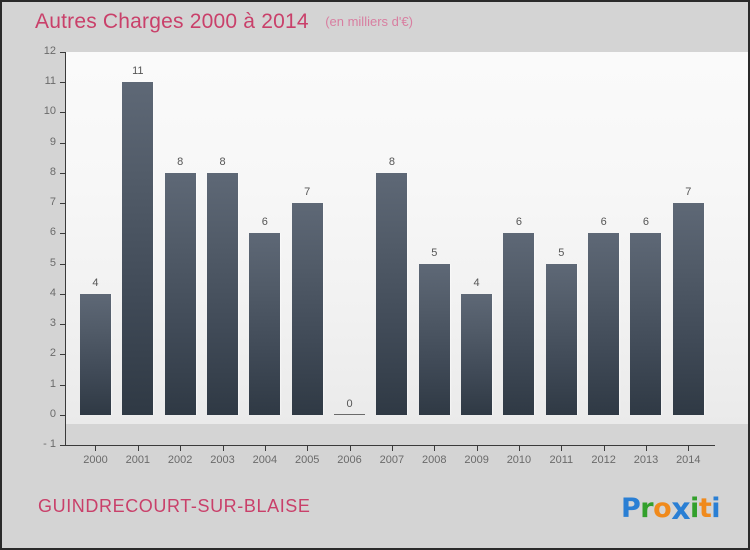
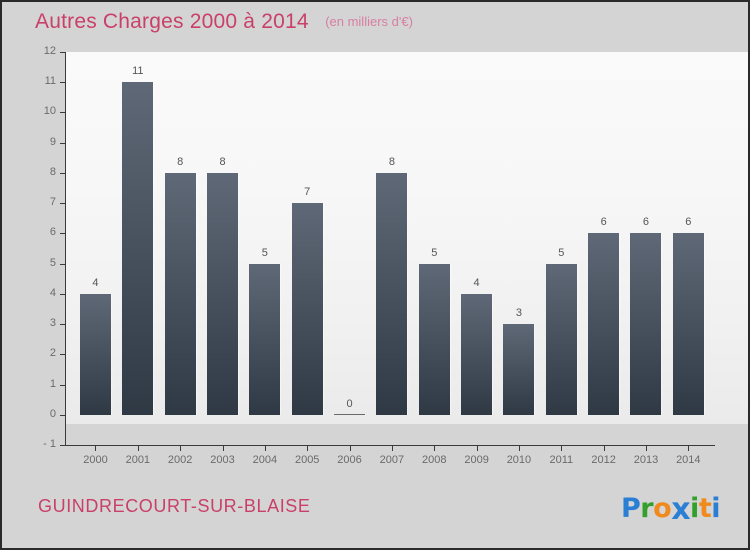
2004: 6 -> 5
2010: 6 -> 3
2014: 7 -> 6
